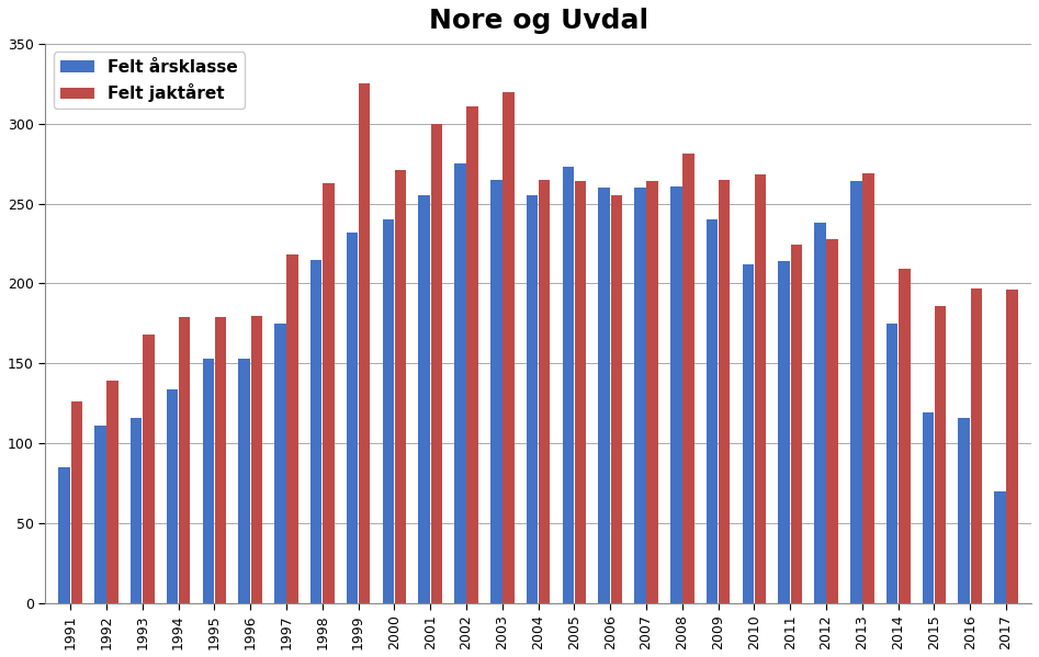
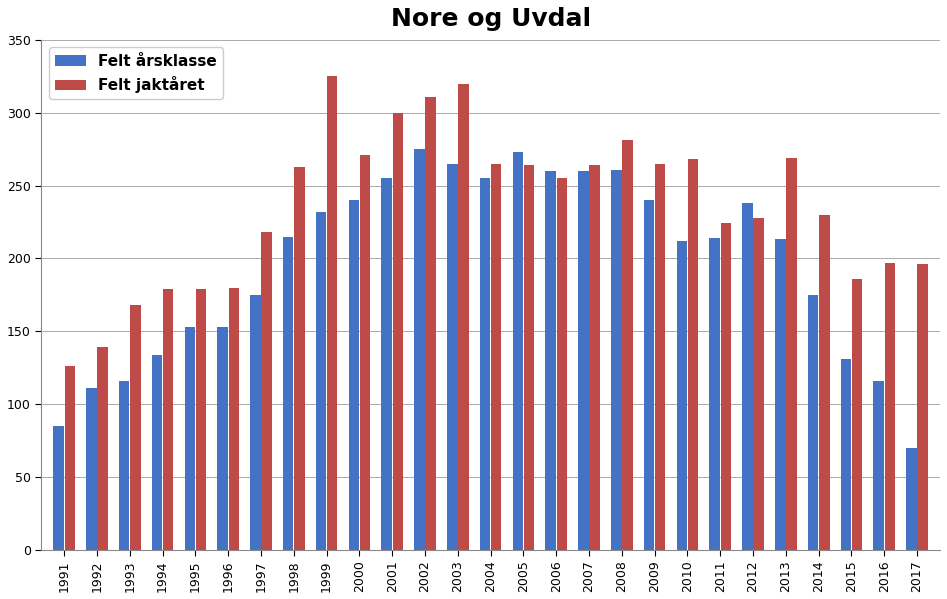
Felt årsklasse/2013: 264 -> 213
Felt jaktåret/2014: 209 -> 230
Felt årsklasse/2015: 119 -> 131
